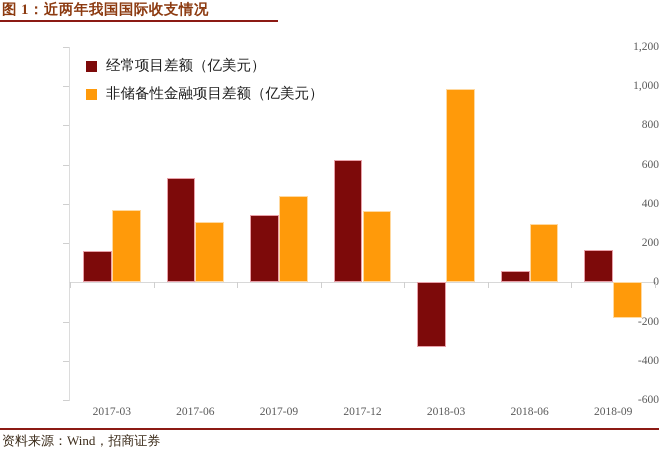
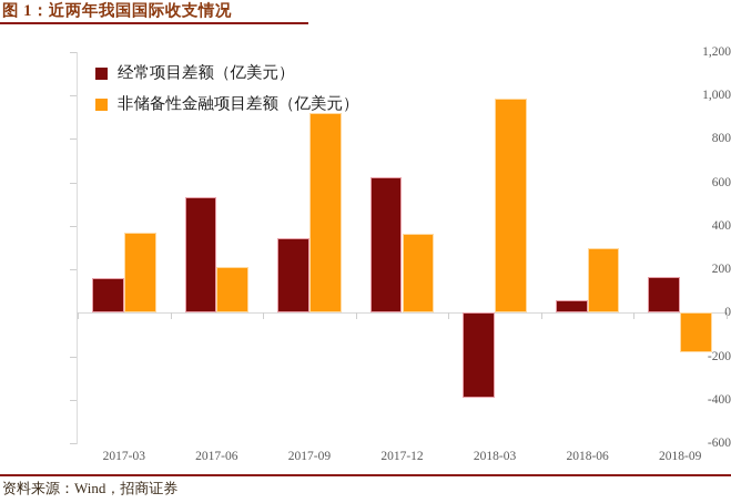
非储备性金融项目差额（亿美元）/2017-06: 310 -> 210
非储备性金融项目差额（亿美元）/2017-09: 440 -> 920
经常项目差额（亿美元）/2018-03: -330 -> -390
